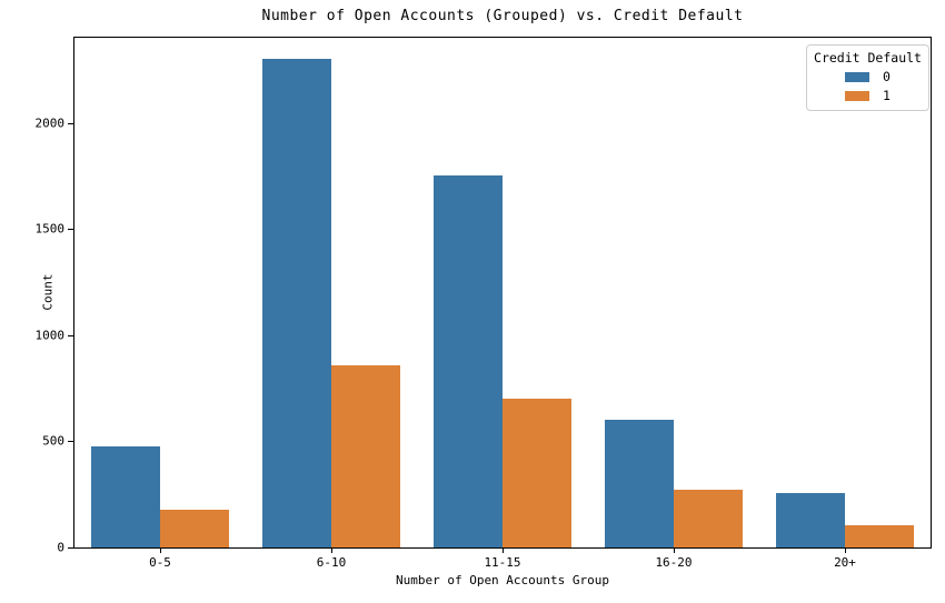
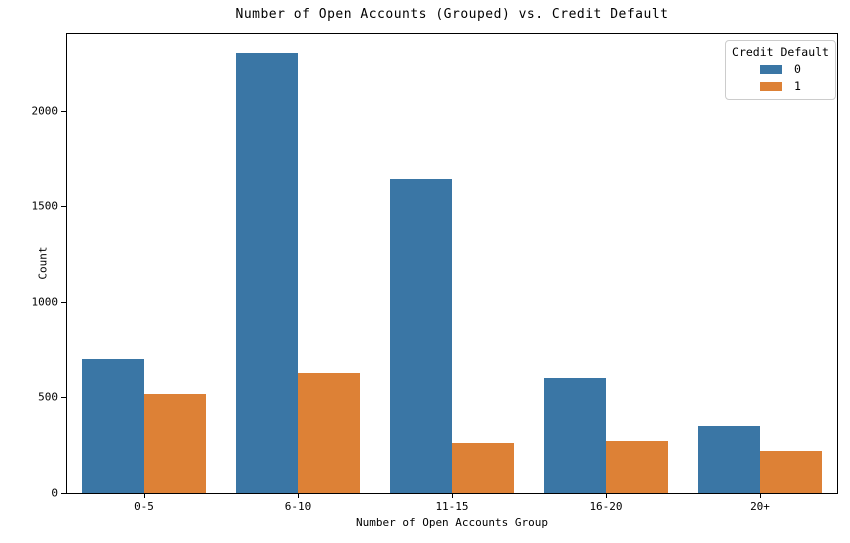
0/0-5: 480 -> 700
1/0-5: 180 -> 520
1/6-10: 860 -> 630
0/11-15: 1750 -> 1640
1/11-15: 700 -> 260
0/20+: 260 -> 350
1/20+: 100 -> 220
